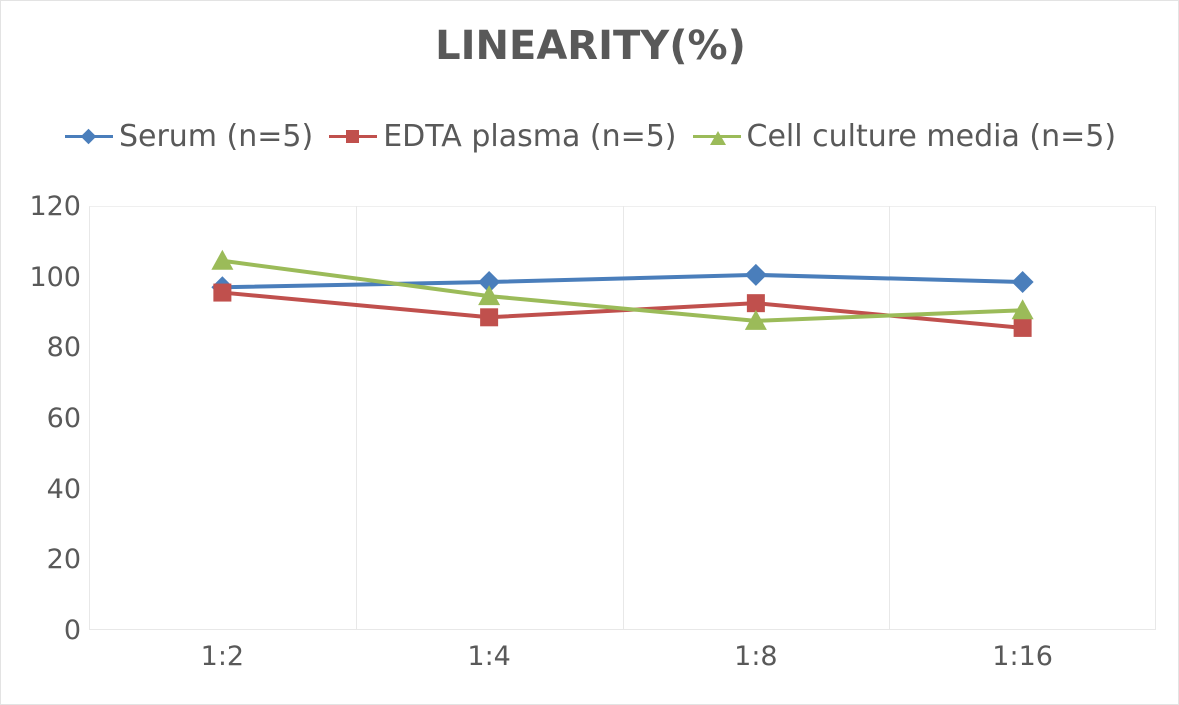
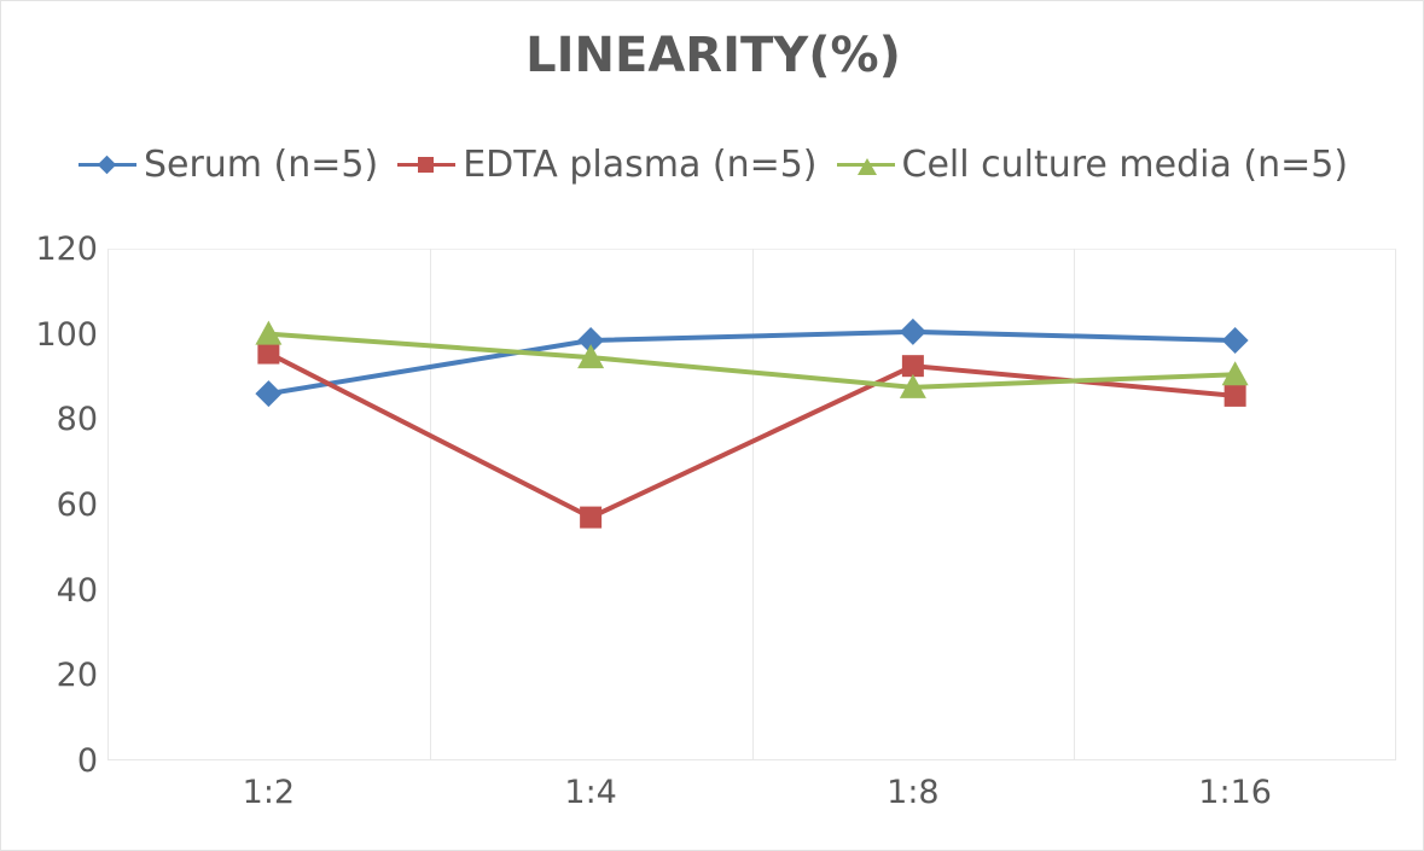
Serum (n=5)/1:2: 97 -> 86
Cell culture media (n=5)/1:2: 104 -> 100
EDTA plasma (n=5)/1:4: 88 -> 57
